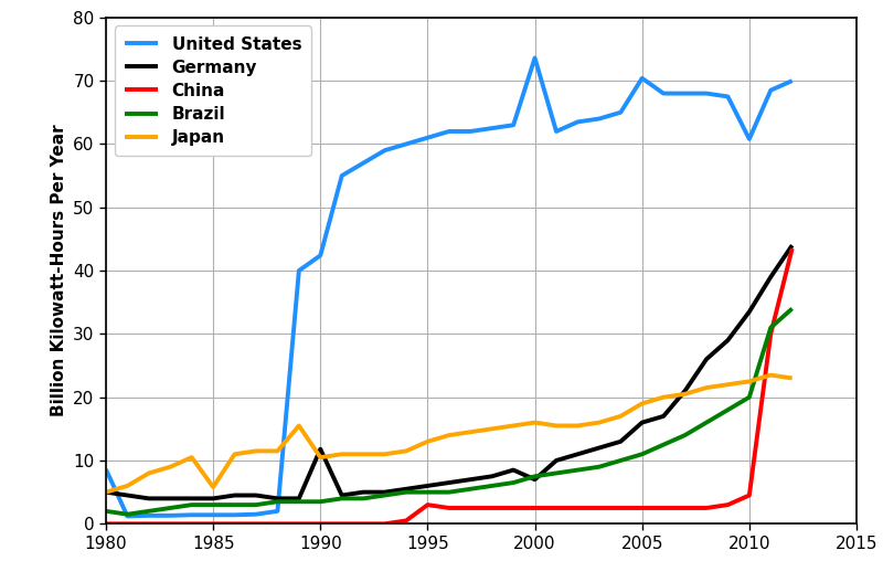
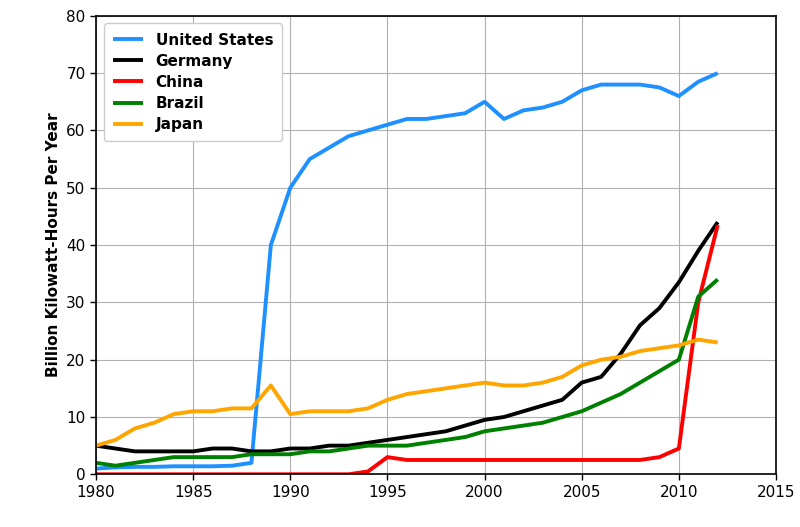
United States/1980: 8.6 -> 1.0
Japan/1985: 5.8 -> 11.0
United States/1990: 42.4 -> 50.0
Germany/1990: 11.8 -> 4.5
United States/2000: 73.6 -> 65.0
Germany/2000: 7.0 -> 9.5
United States/2005: 70.4 -> 67.0
United States/2010: 60.8 -> 66.0
